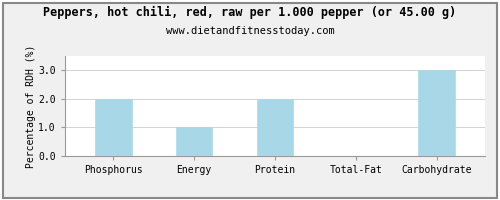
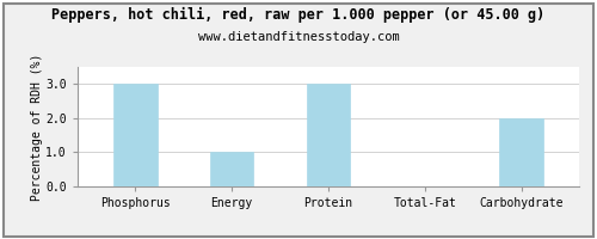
Phosphorus: 2 -> 3
Protein: 2 -> 3
Carbohydrate: 3 -> 2
